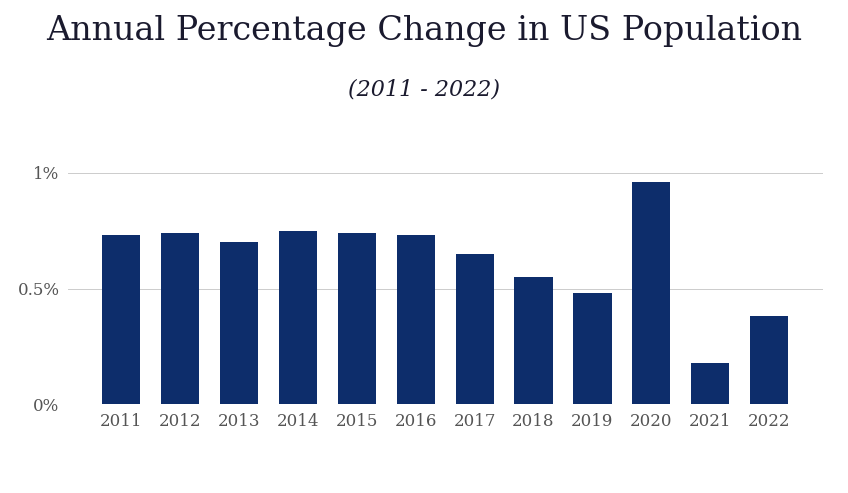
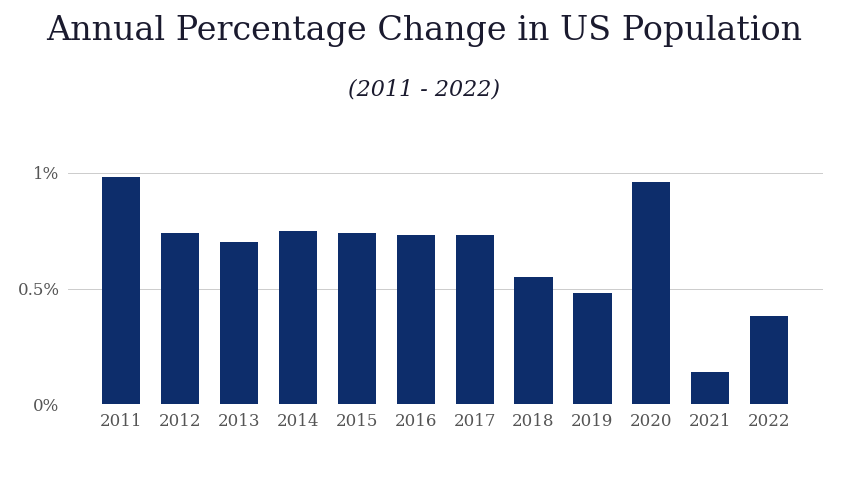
2011: 0.73% -> 0.98%
2017: 0.65% -> 0.73%
2021: 0.18% -> 0.14%
